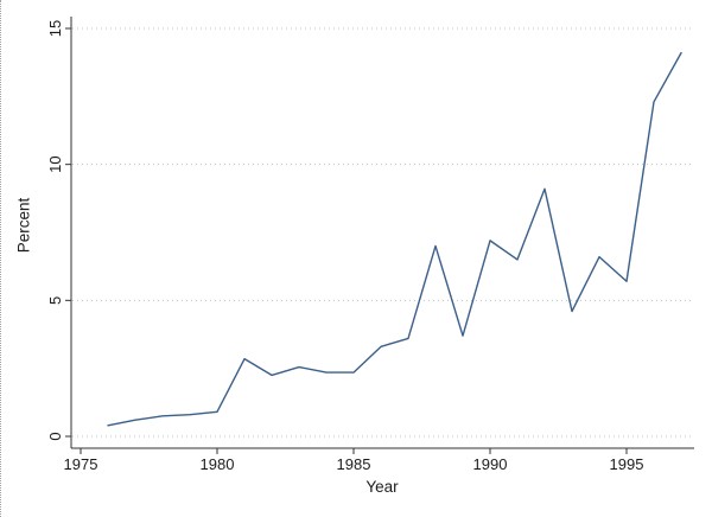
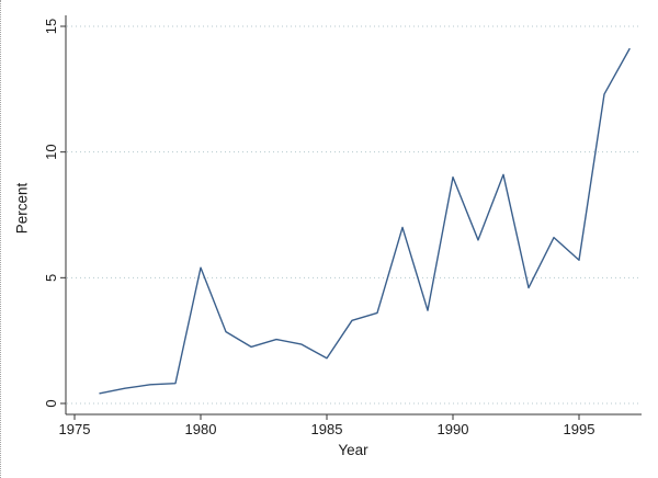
1980: 0.9 -> 5.4
1985: 2.4 -> 1.8
1990: 7.2 -> 9.0
